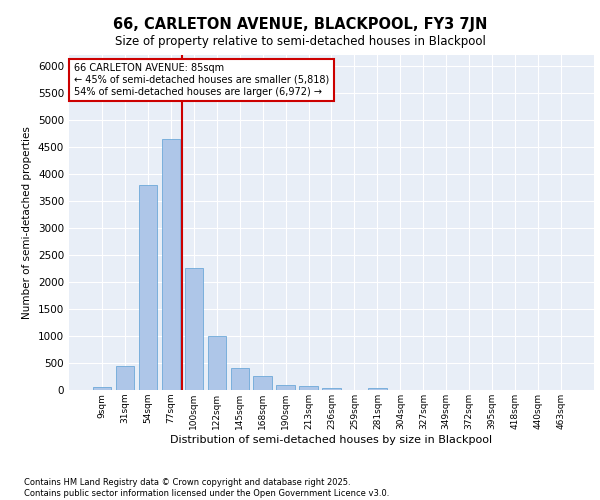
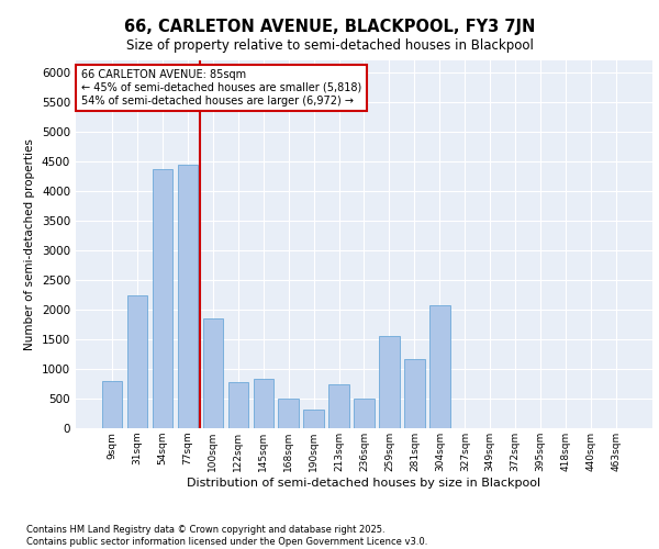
9sqm: 50 -> 800
31sqm: 450 -> 2240
54sqm: 3800 -> 4360
77sqm: 4650 -> 4440
100sqm: 2250 -> 1860
122sqm: 1000 -> 780
145sqm: 400 -> 840
168sqm: 250 -> 500
190sqm: 100 -> 320
213sqm: 80 -> 740
236sqm: 30 -> 500
259sqm: 0 -> 1560
281sqm: 30 -> 1160
304sqm: 0 -> 2080
